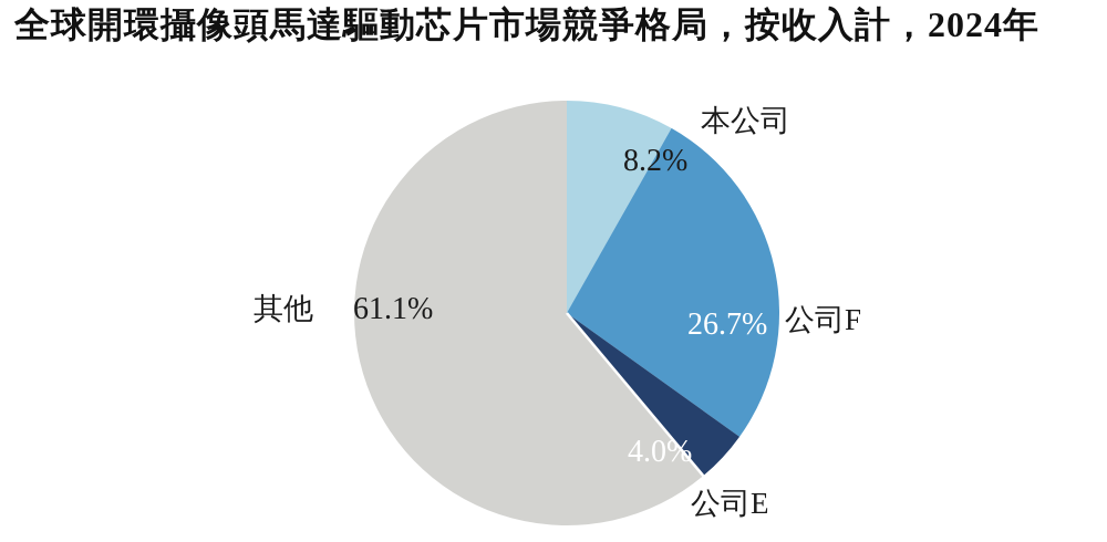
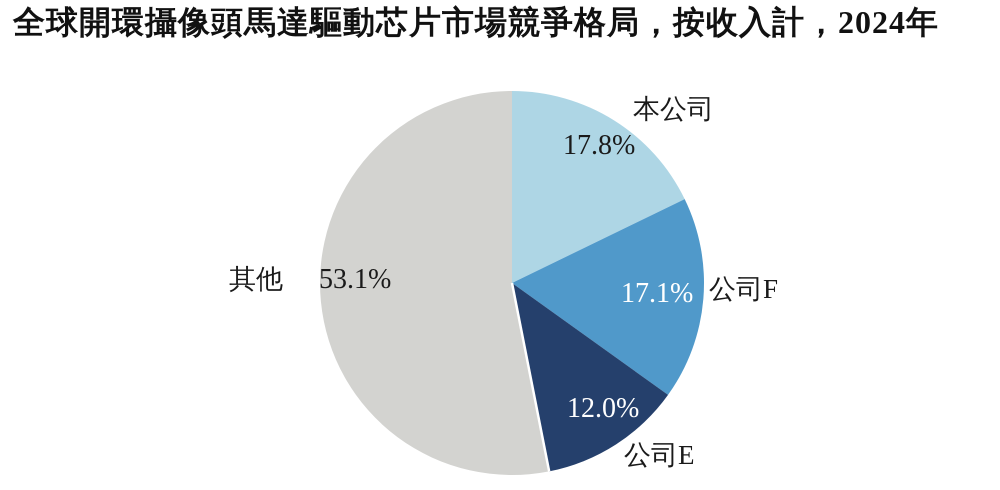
本公司: 8.2% -> 17.8%
公司F: 26.7% -> 17.1%
公司E: 4.0% -> 12.0%
其他: 61.1% -> 53.1%
